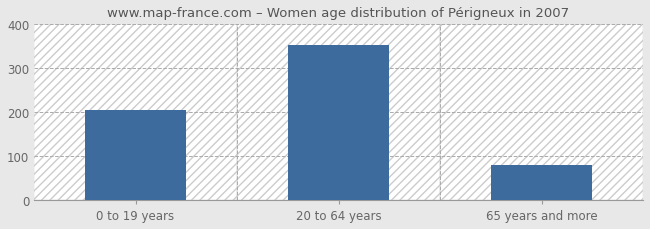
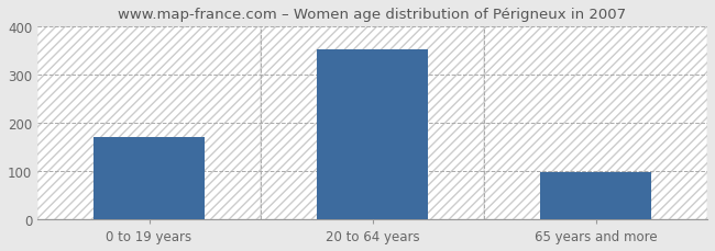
0 to 19 years: 205 -> 170
65 years and more: 80 -> 98
